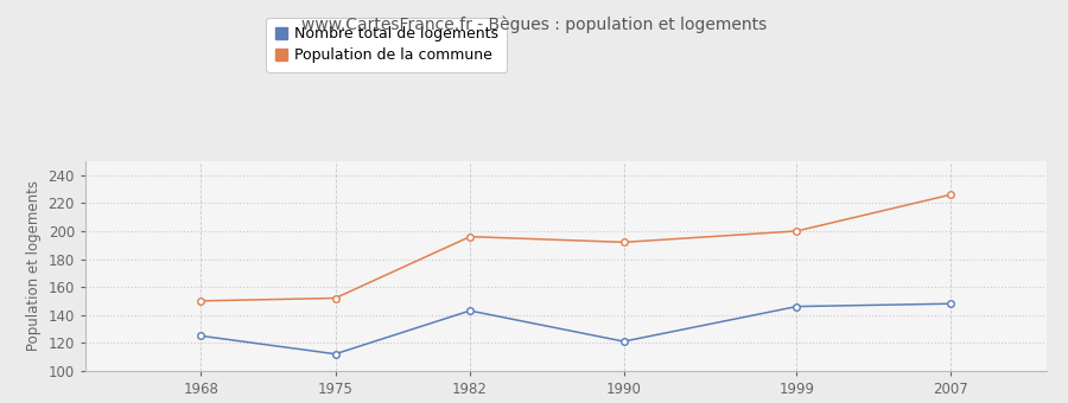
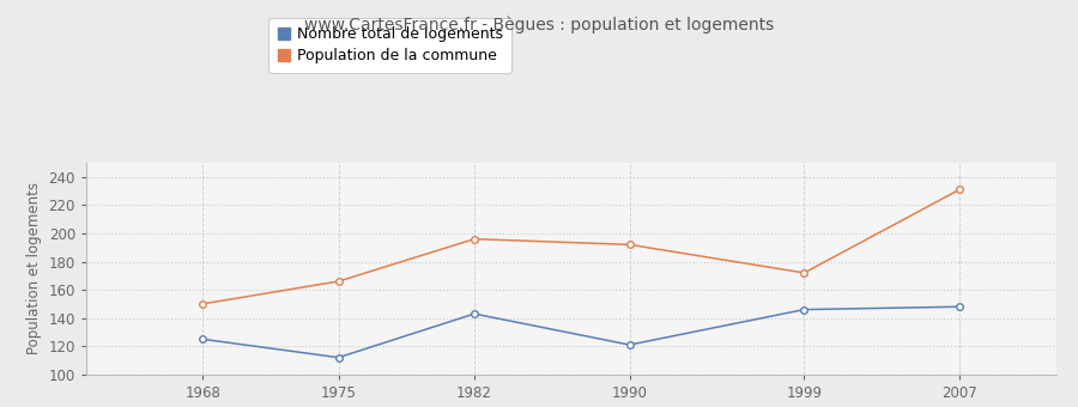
Population de la commune/1975: 152 -> 166
Population de la commune/1999: 200 -> 172
Population de la commune/2007: 226 -> 231
